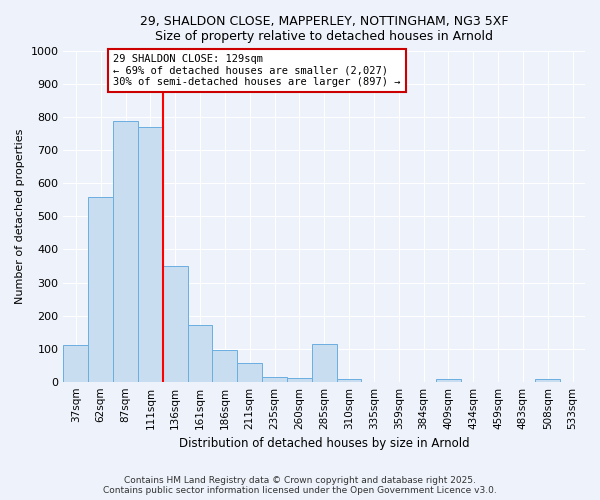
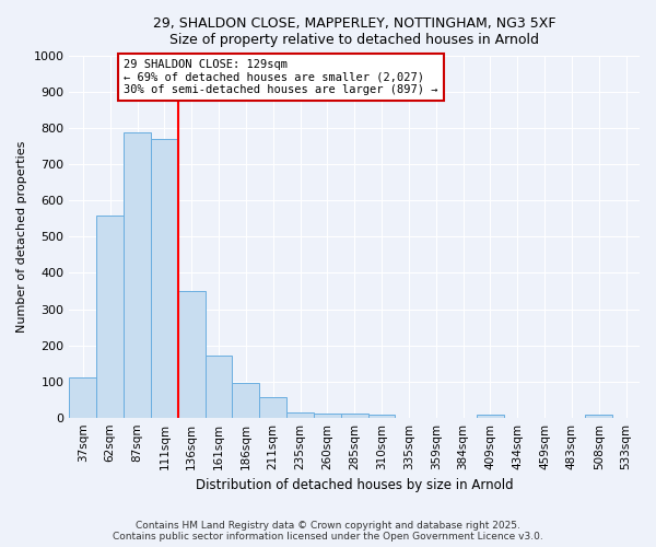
285sqm: 115 -> 10
